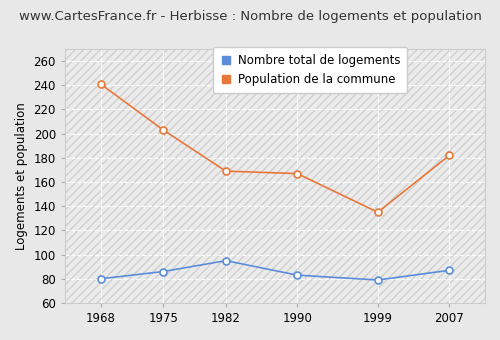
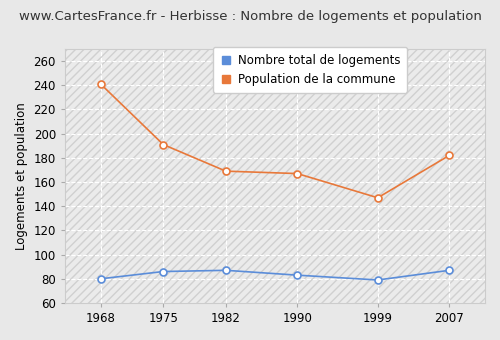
Population de la commune/1975: 203 -> 191
Nombre total de logements/1982: 95 -> 87
Population de la commune/1999: 135 -> 147
